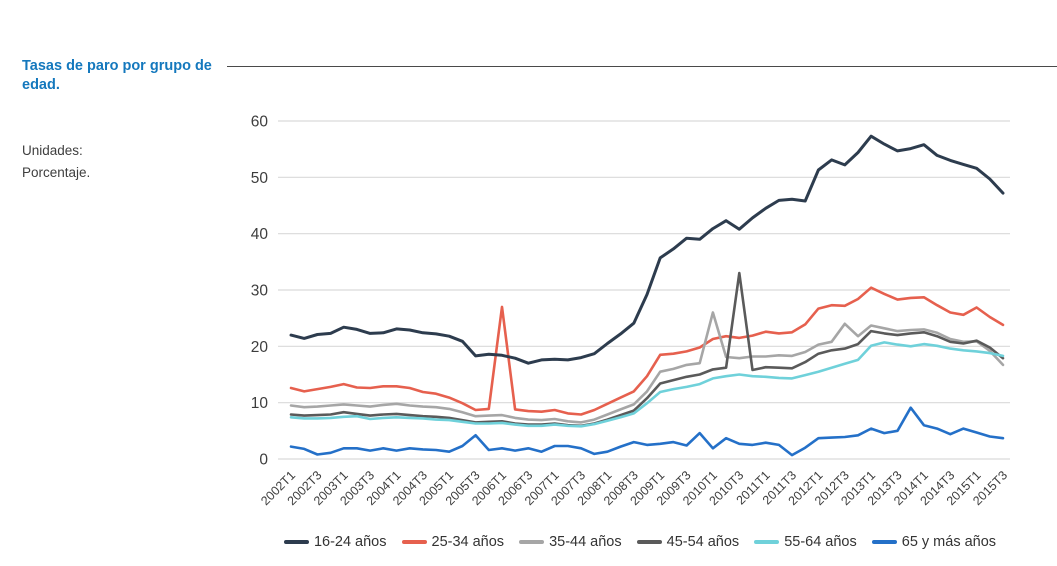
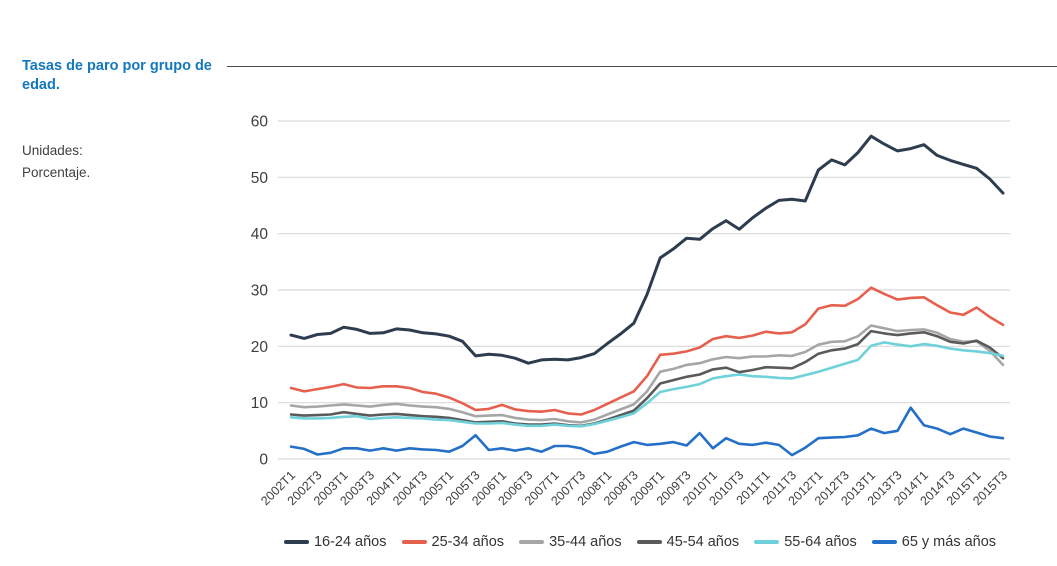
25-34 años/2006T1: 27 -> 10
35-44 años/2010T1: 26 -> 18
45-54 años/2010T3: 33 -> 15
35-44 años/2012T3: 24 -> 21
